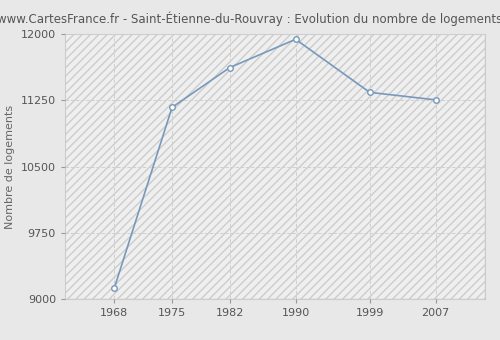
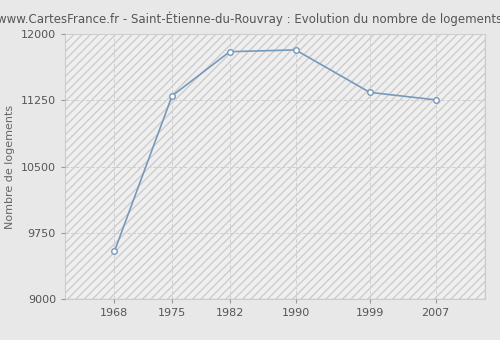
1968: 9130 -> 9540
1975: 11170 -> 11300
1982: 11620 -> 11800
1990: 11940 -> 11820
